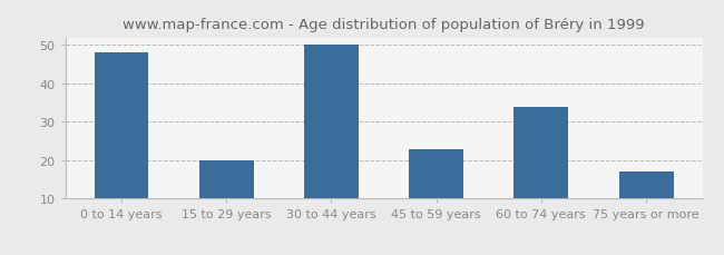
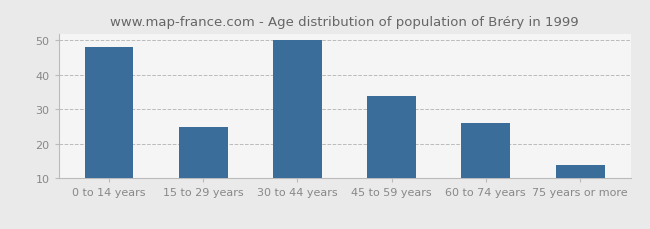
15 to 29 years: 20 -> 25
45 to 59 years: 23 -> 34
60 to 74 years: 34 -> 26
75 years or more: 17 -> 14
